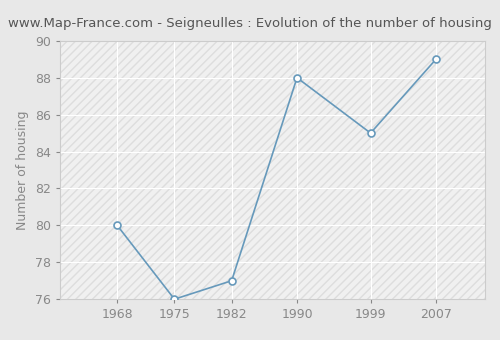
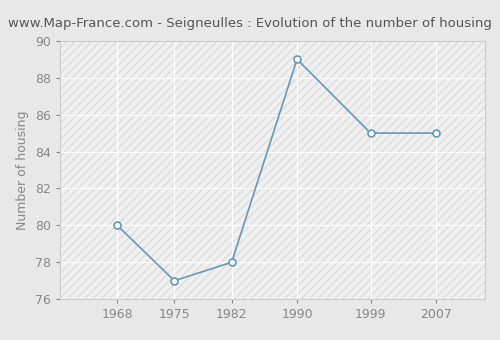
1975: 76 -> 77
1982: 77 -> 78
1990: 88 -> 89
2007: 89 -> 85
